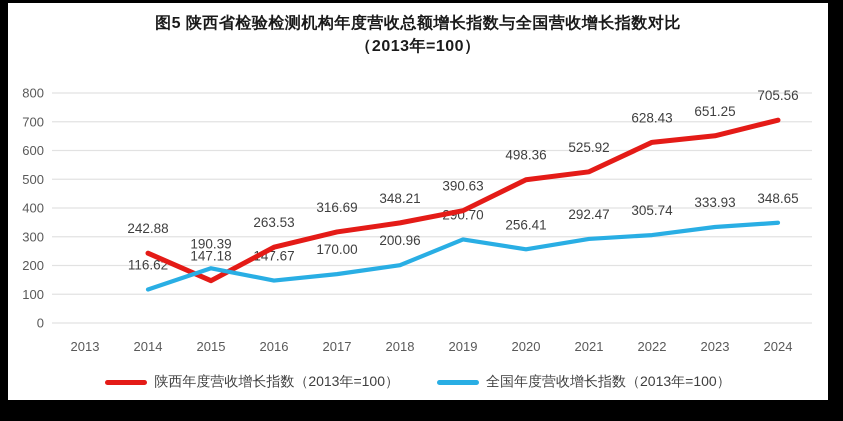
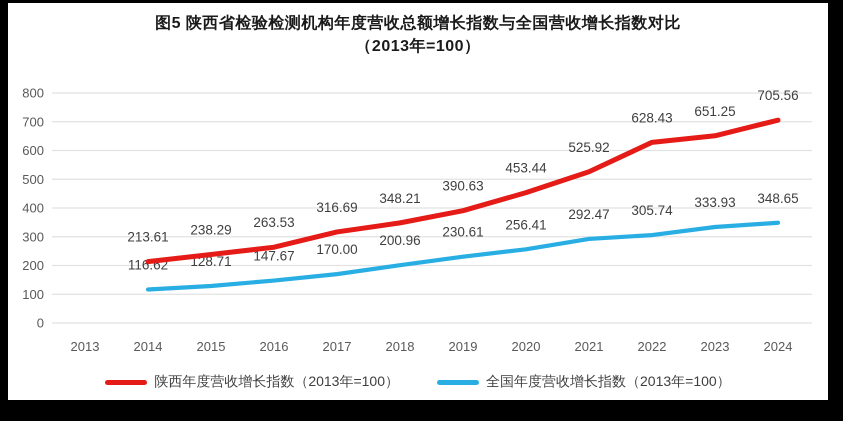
陕西年度营收增长指数（2013年=100）/2014: 242.88 -> 213.61
陕西年度营收增长指数（2013年=100）/2015: 147.18 -> 238.29
全国年度营收增长指数（2013年=100）/2015: 190.39 -> 128.71
全国年度营收增长指数（2013年=100）/2019: 290.70 -> 230.61
陕西年度营收增长指数（2013年=100）/2020: 498.36 -> 453.44
